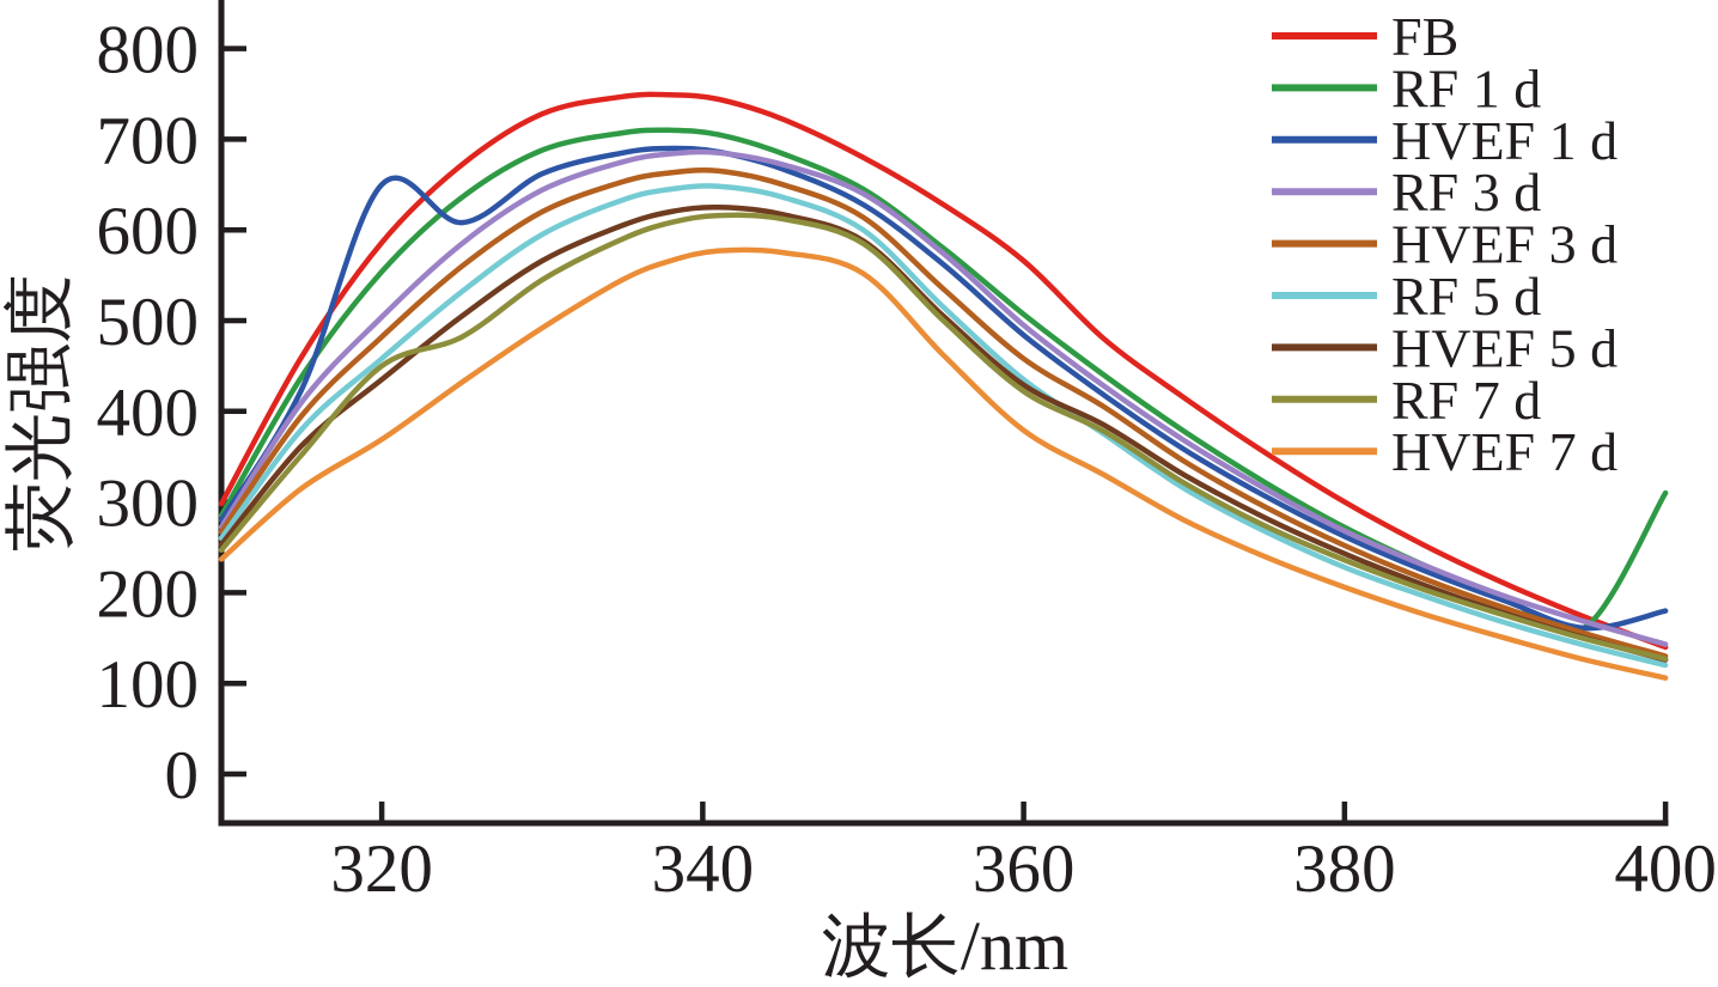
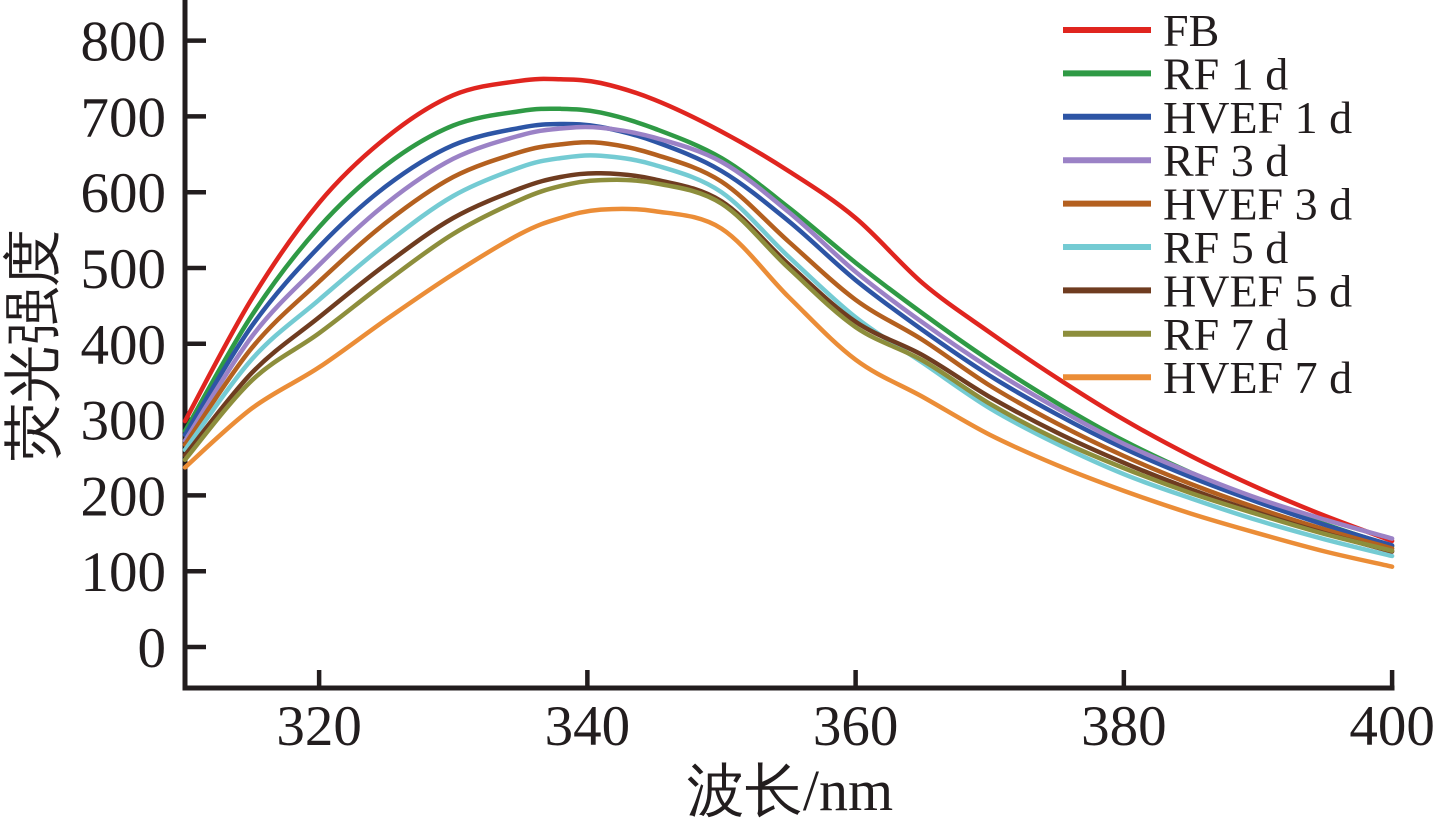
HVEF 1 d/320: 650 -> 530
RF 7 d/320: 450 -> 410
RF 1 d/400: 310 -> 130
HVEF 1 d/400: 180 -> 130
